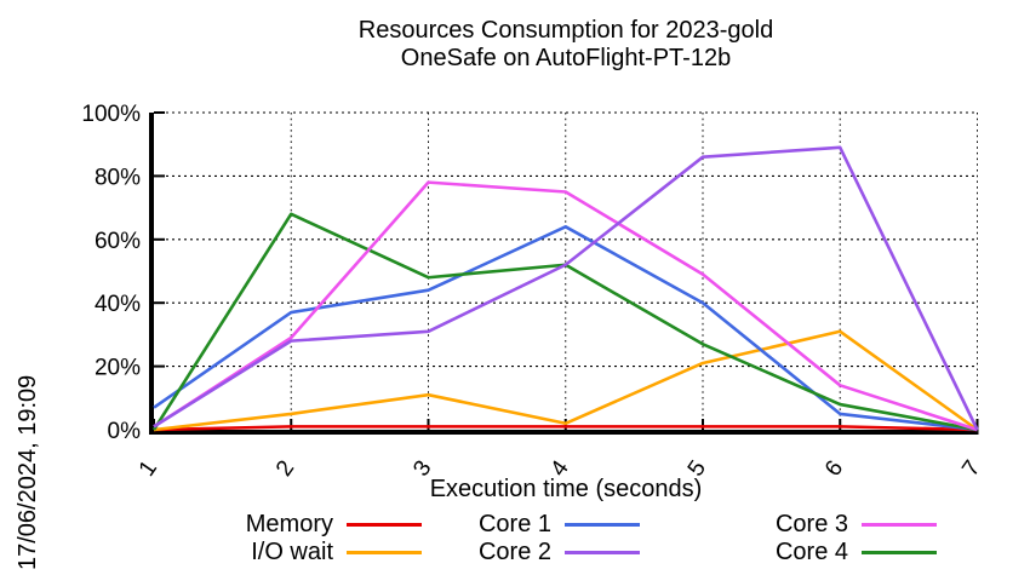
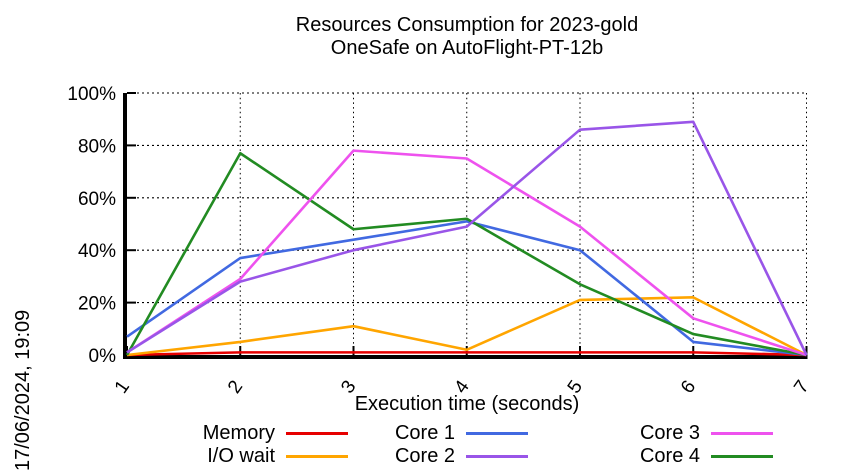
Core 4/2: 68% -> 77%
Core 2/3: 31% -> 40%
Core 1/4: 64% -> 51%
Core 2/4: 52% -> 49%
I/O wait/6: 31% -> 22%
